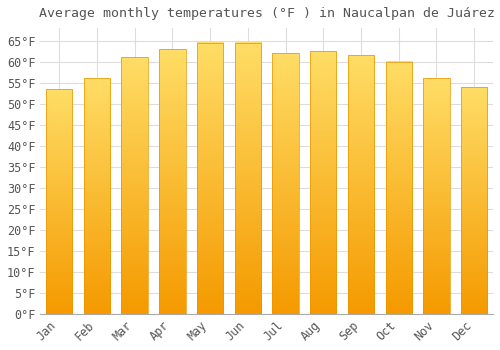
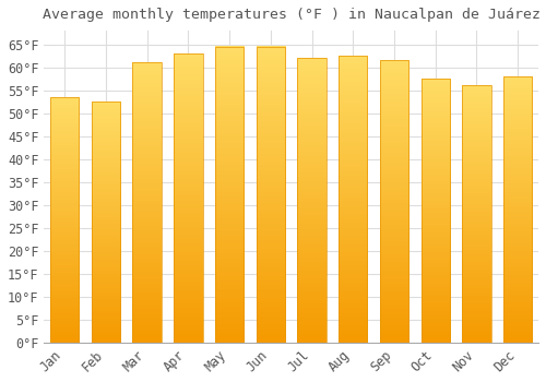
Feb: 56.0°F -> 52.5°F
Oct: 60.0°F -> 57.5°F
Dec: 54.0°F -> 58.0°F
